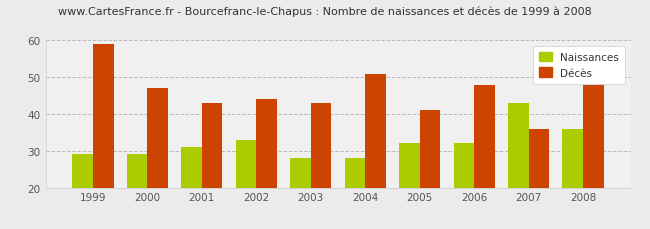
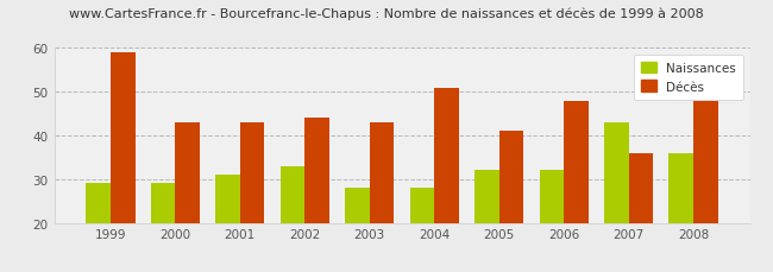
Décès/2000: 47 -> 43
